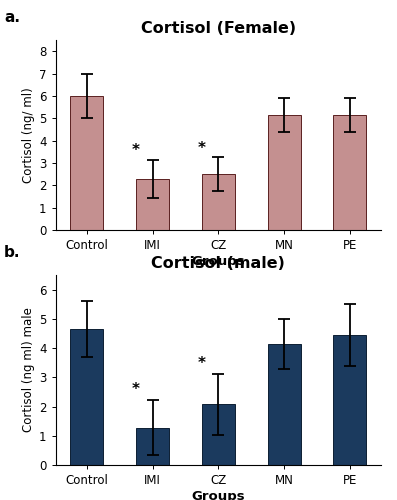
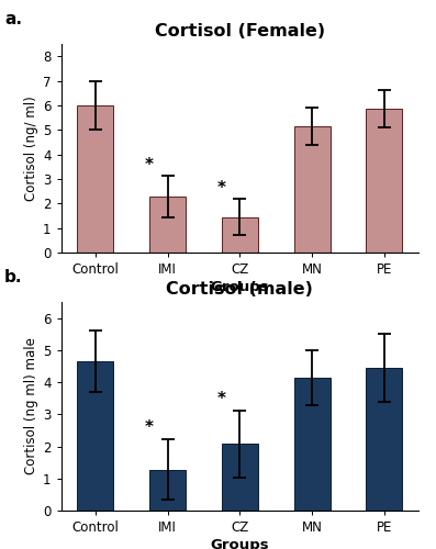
Cortisol (Female)/CZ: 2.50 -> 1.45
Cortisol (Female)/PE: 5.15 -> 5.85
